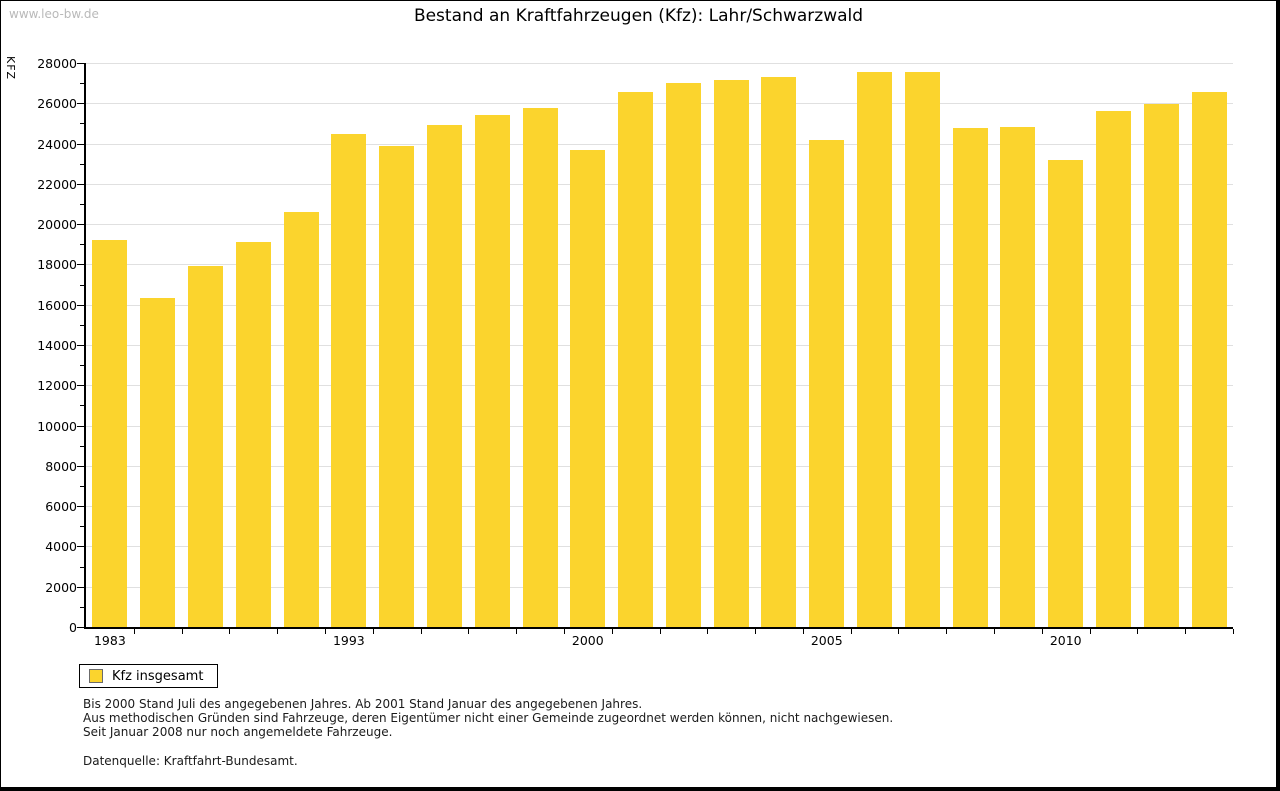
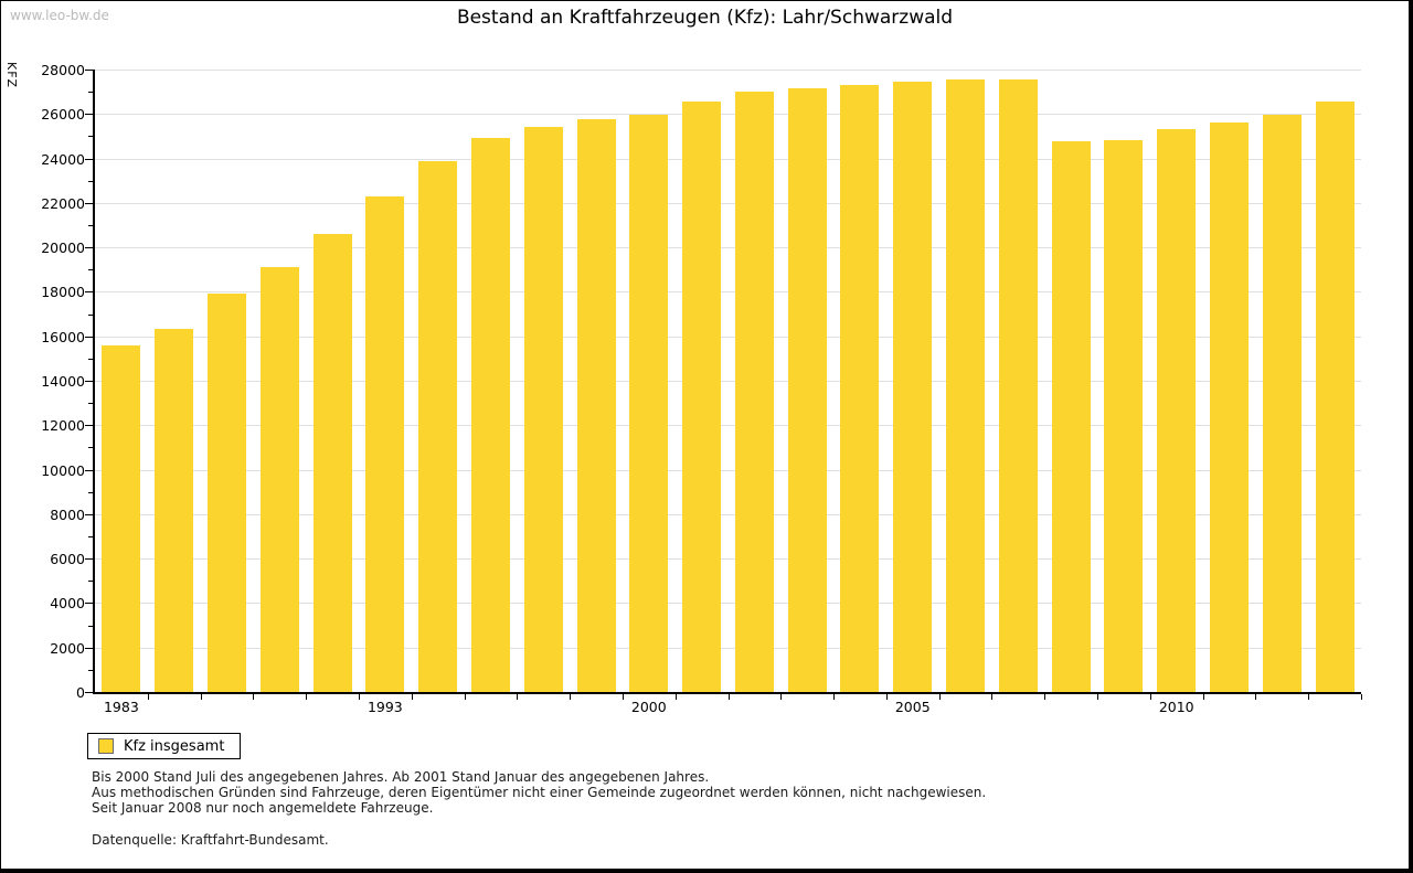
1983: 19200 -> 15600
1993: 24500 -> 22300
2000: 23700 -> 26000
2005: 24200 -> 27400
2010: 23200 -> 25300
